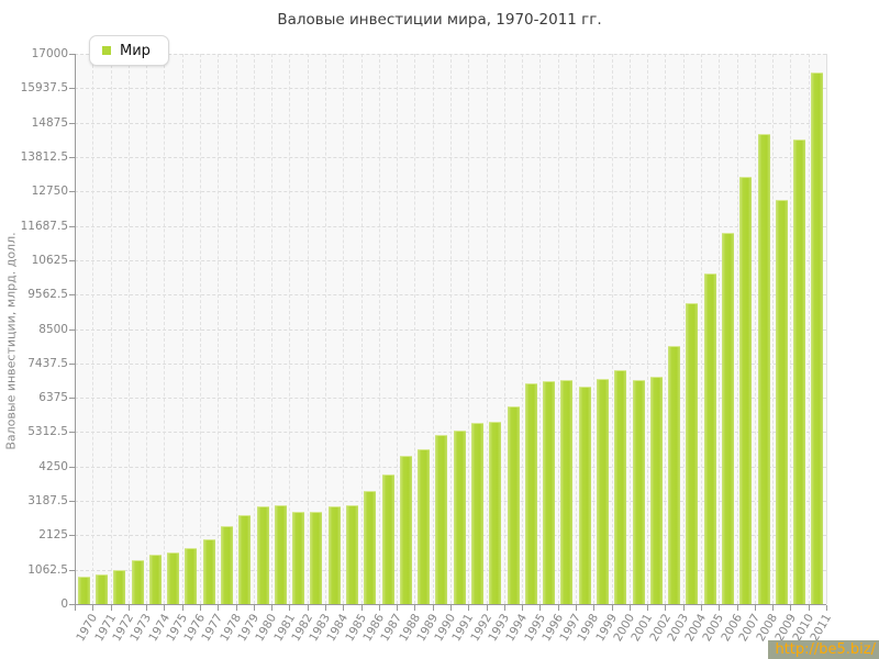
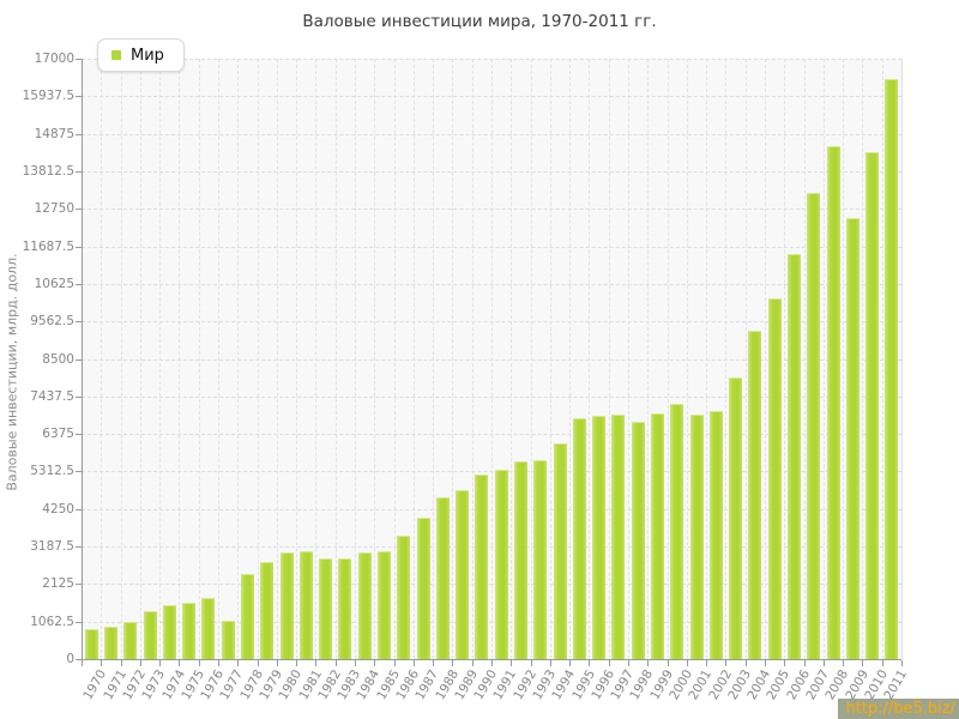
1977: 2000 -> 1100
